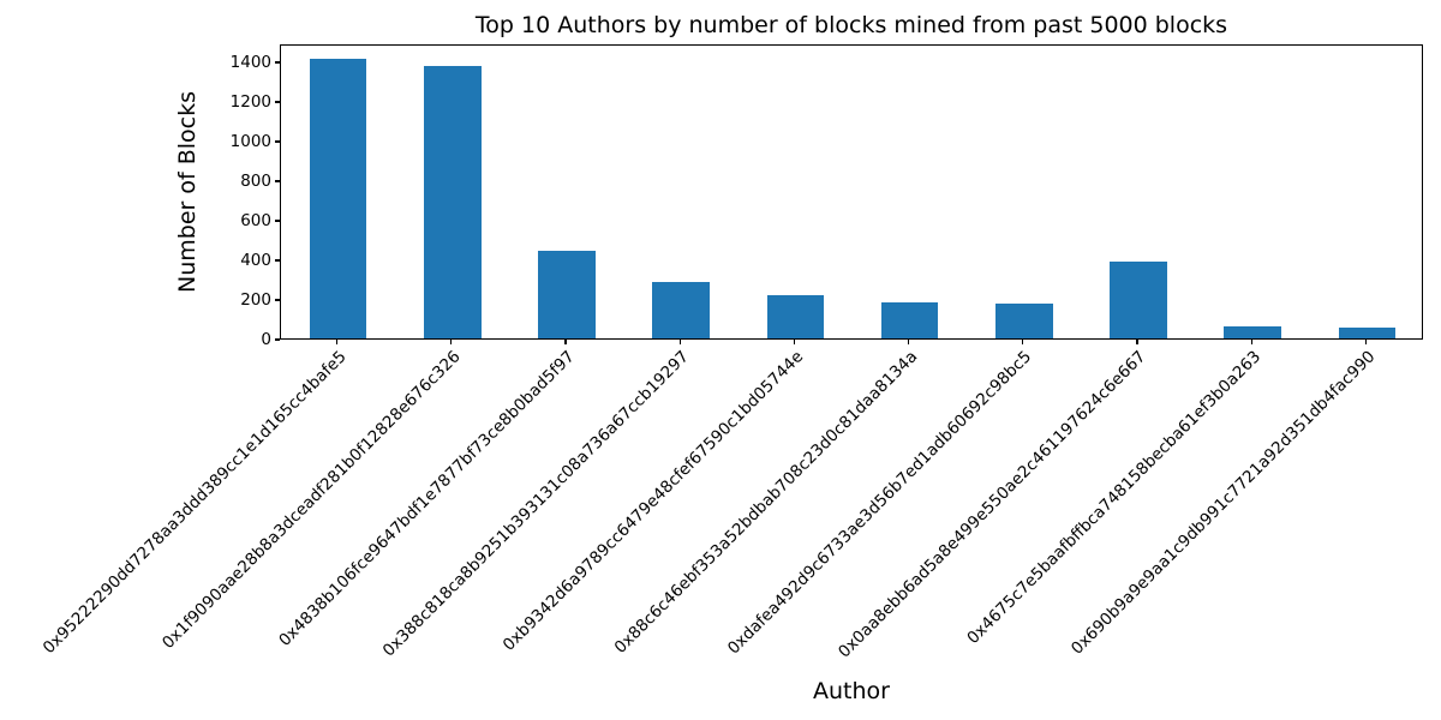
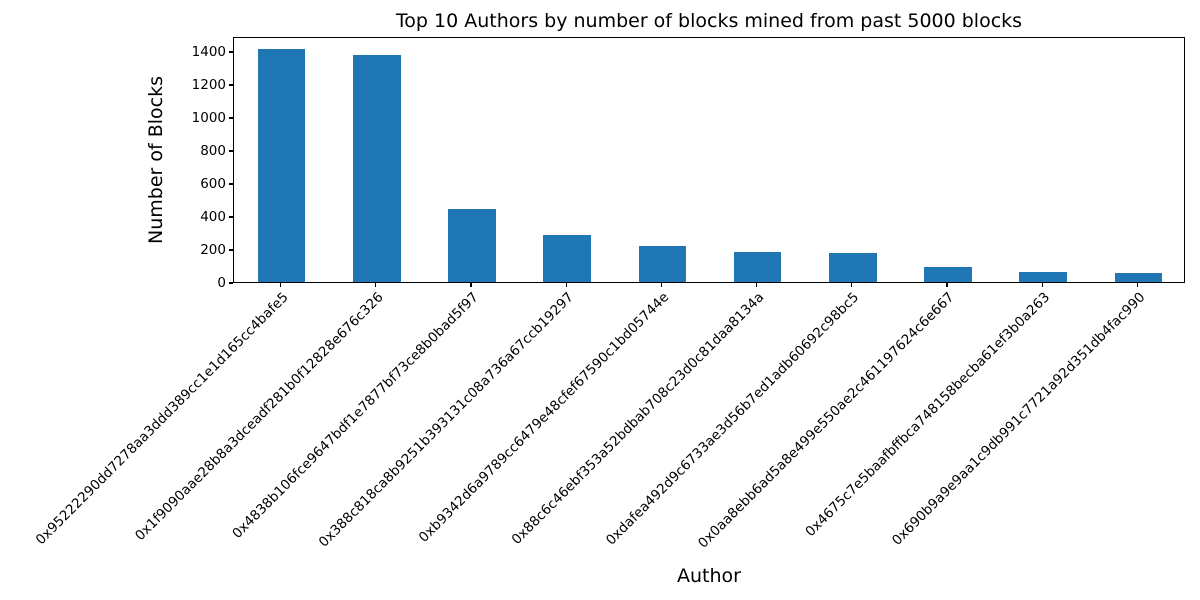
0x0aa8ebb6ad5a8e499e550ae2c461197624c6e667: 390 -> 90
